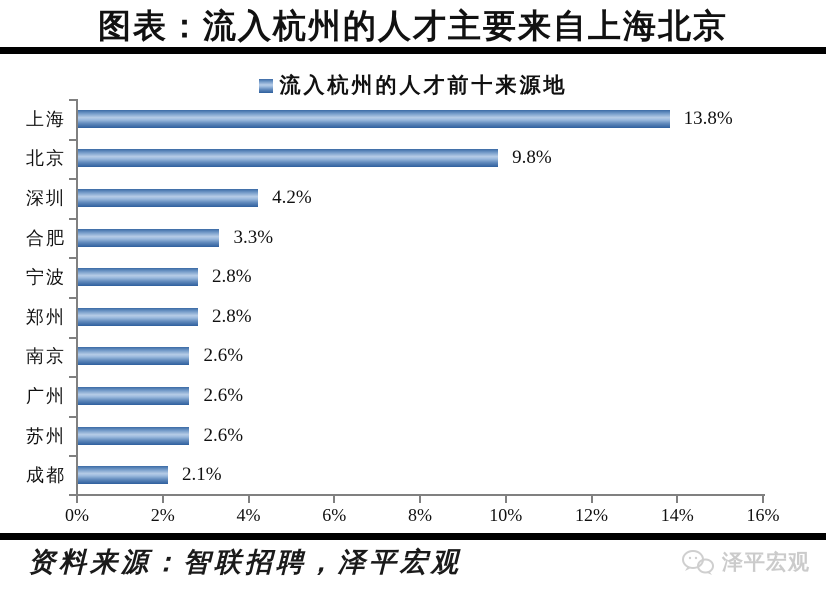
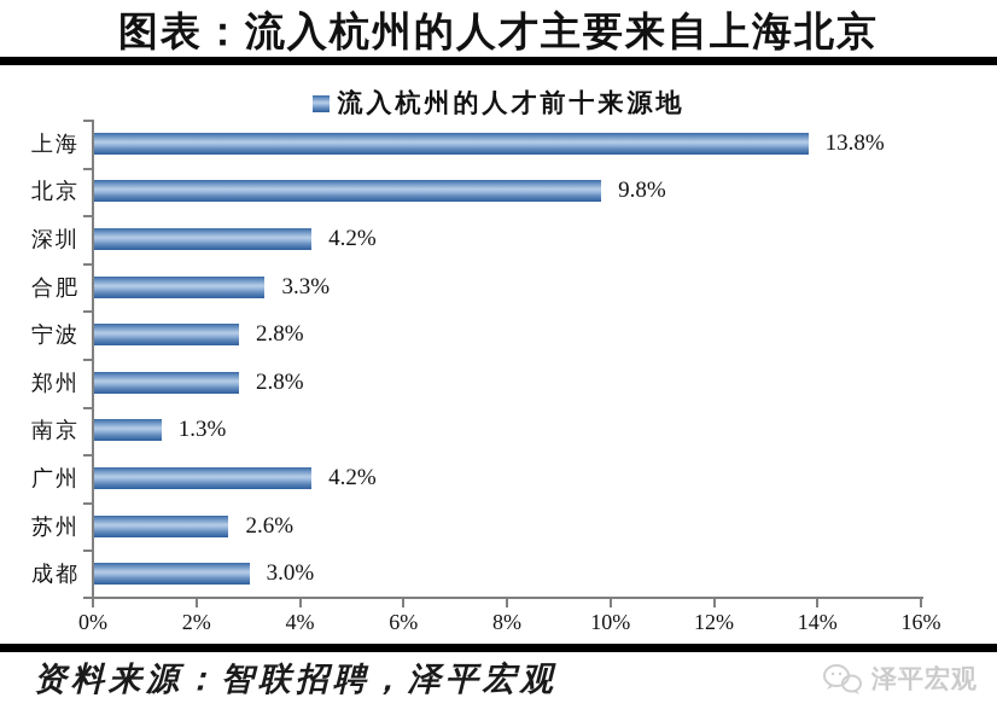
南京: 2.6% -> 1.3%
广州: 2.6% -> 4.2%
成都: 2.1% -> 3.0%
